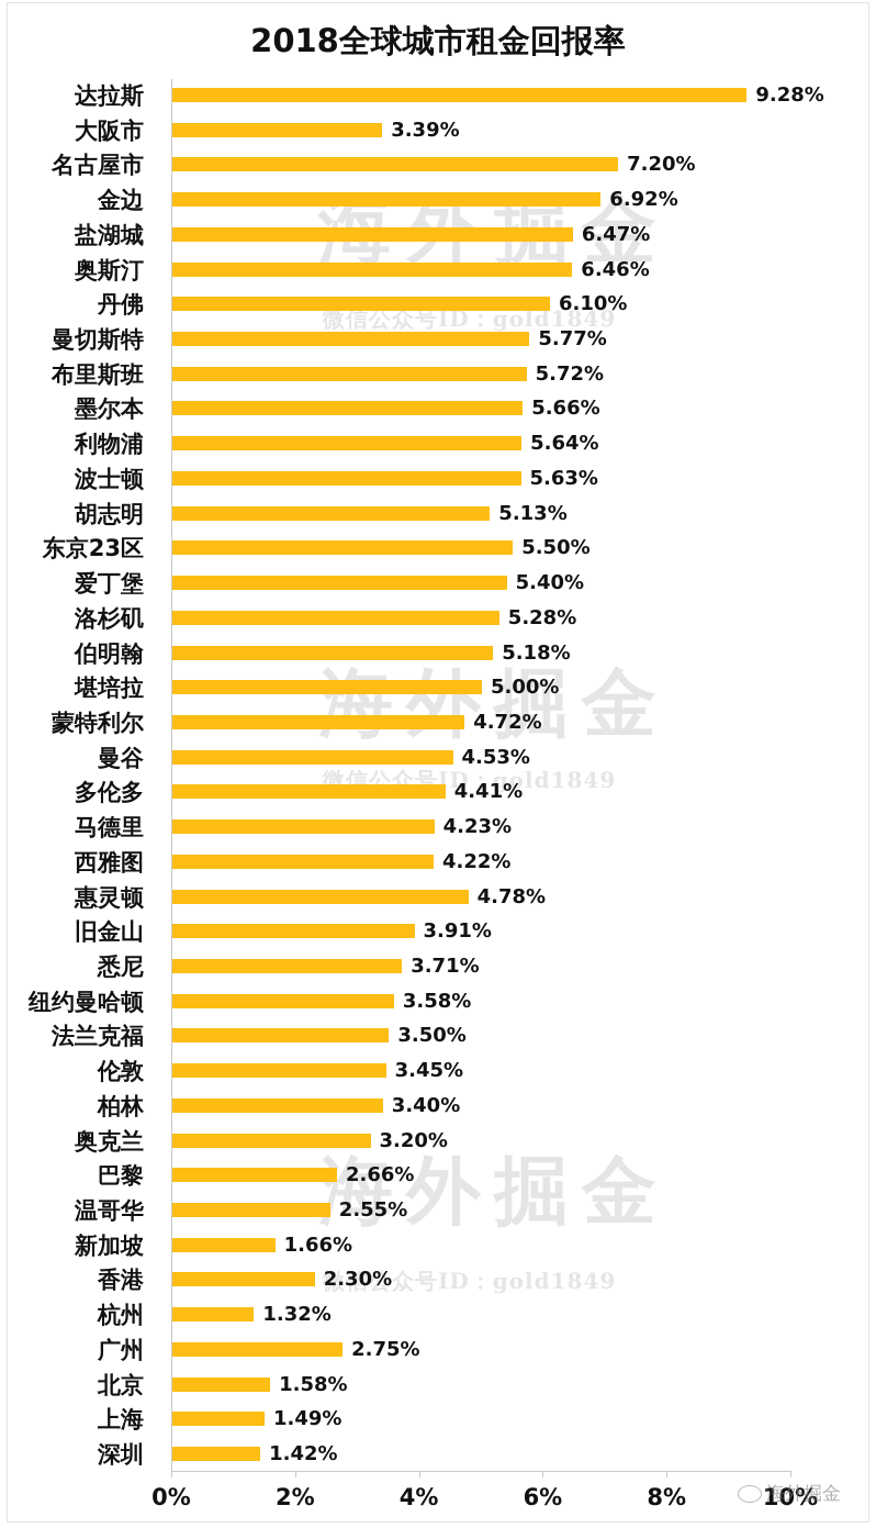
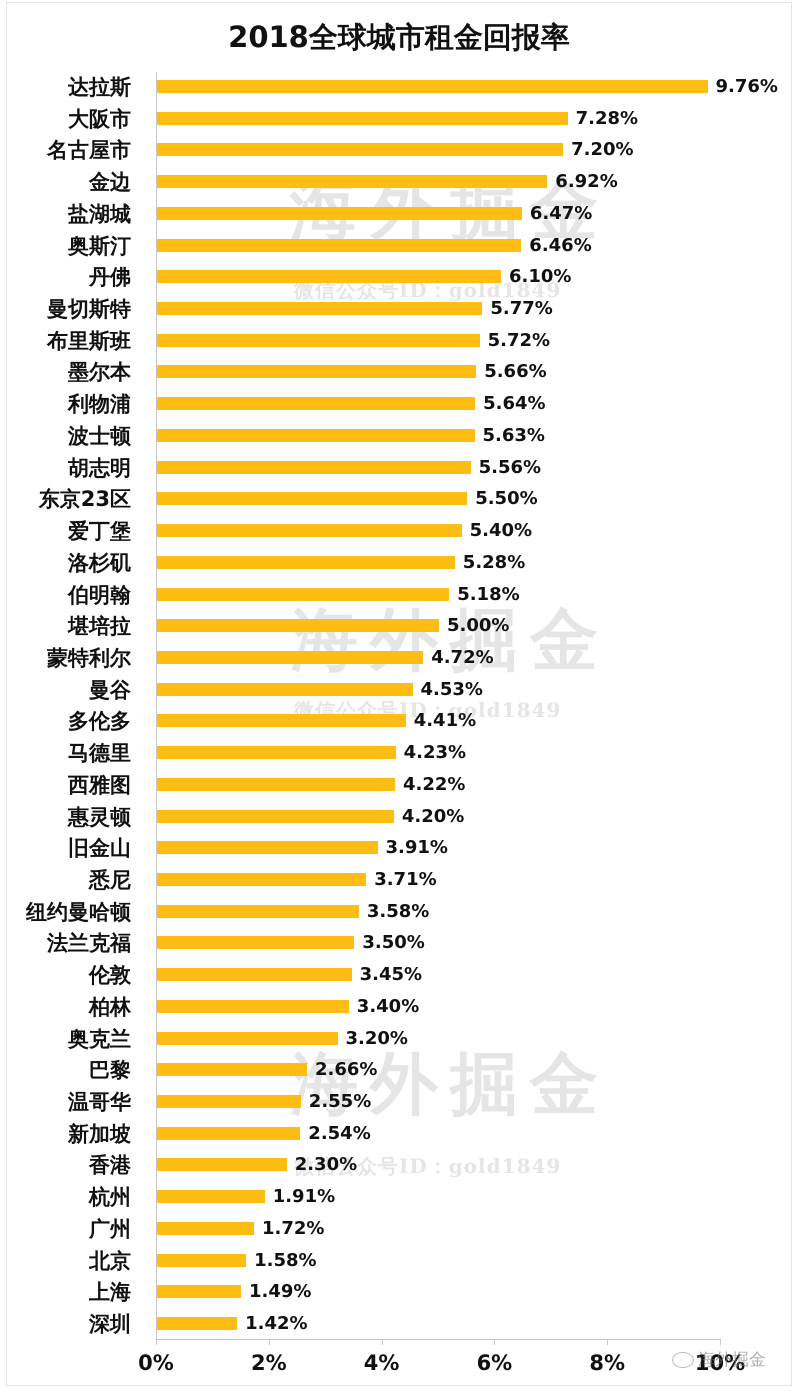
达拉斯: 9.28% -> 9.76%
大阪市: 3.39% -> 7.28%
胡志明: 5.13% -> 5.56%
惠灵顿: 4.78% -> 4.20%
新加坡: 1.66% -> 2.54%
杭州: 1.32% -> 1.91%
广州: 2.75% -> 1.72%
